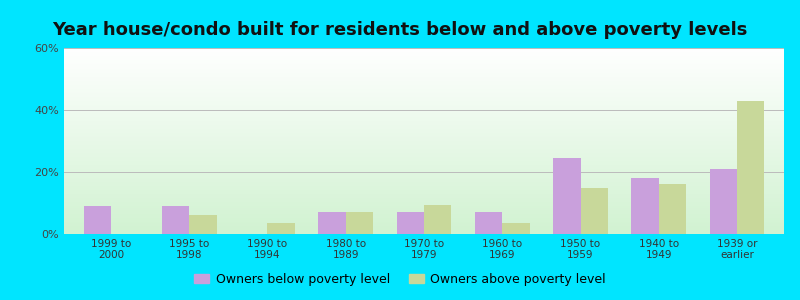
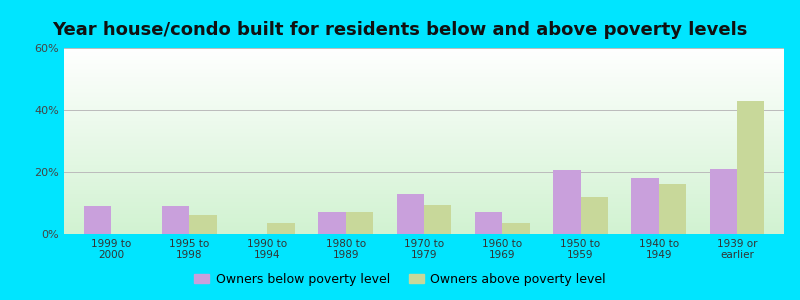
Owners below poverty level/1970 to 1979: 7.0% -> 13.0%
Owners below poverty level/1950 to 1959: 24.5% -> 20.5%
Owners above poverty level/1950 to 1959: 15.0% -> 12.0%
